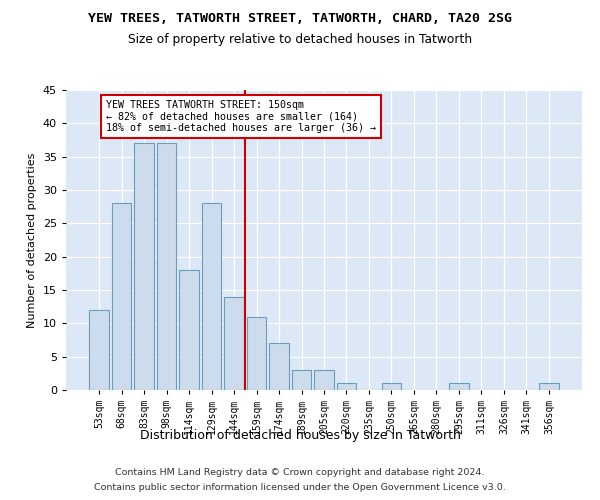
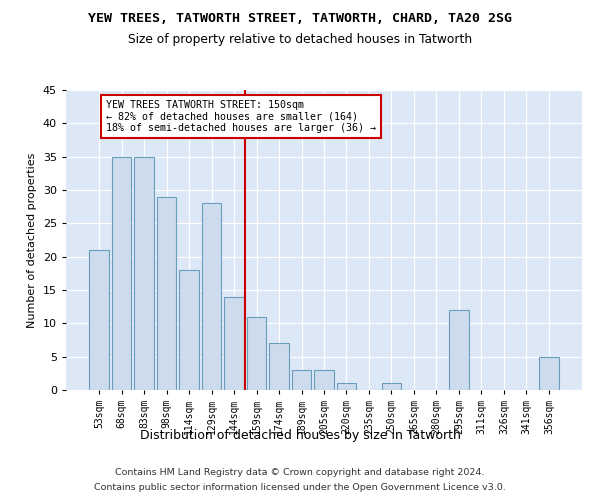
53sqm: 12 -> 21
68sqm: 28 -> 35
83sqm: 37 -> 35
98sqm: 37 -> 29
295sqm: 1 -> 12
356sqm: 1 -> 5
